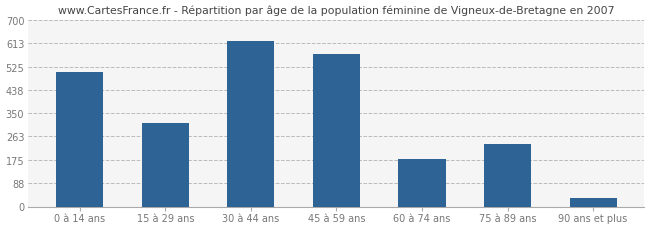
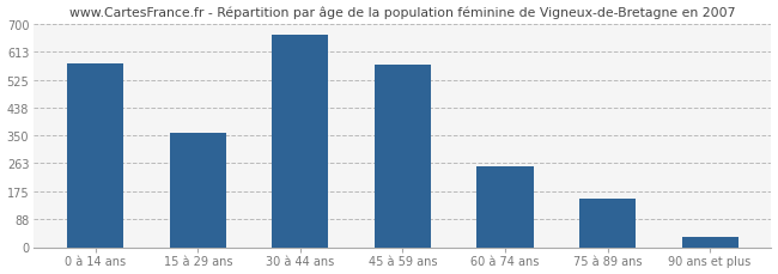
0 à 14 ans: 505 -> 575
15 à 29 ans: 315 -> 357
30 à 44 ans: 620 -> 668
60 à 74 ans: 180 -> 253
75 à 89 ans: 235 -> 152
